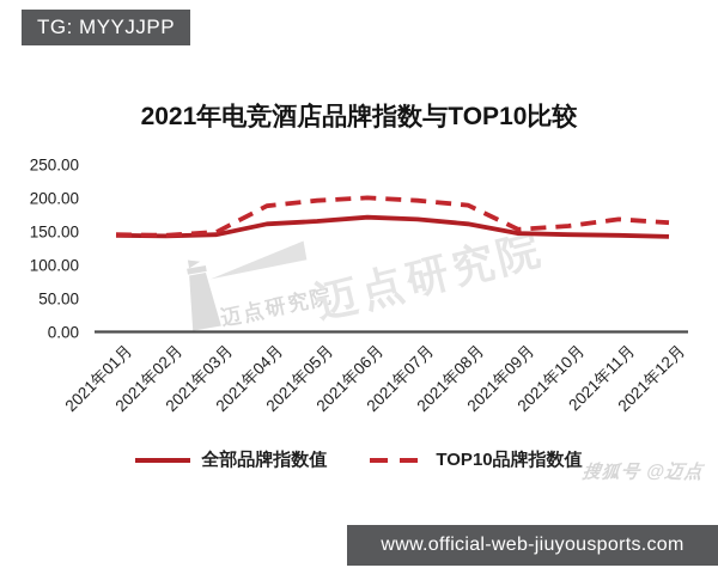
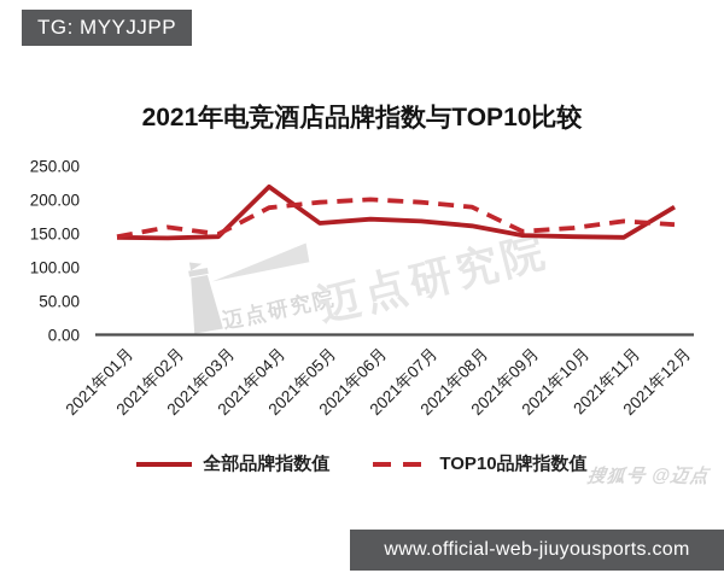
TOP10品牌指数值/2021年02月: 140 -> 160
全部品牌指数值/2021年04月: 160 -> 220
全部品牌指数值/2021年12月: 140 -> 190
